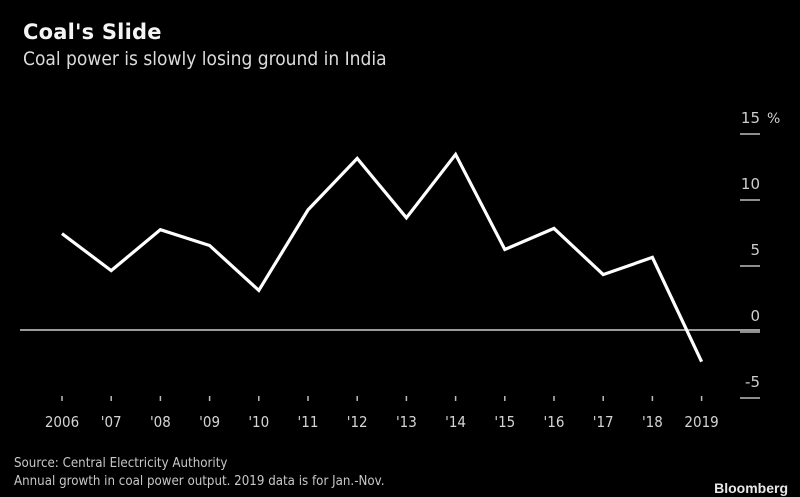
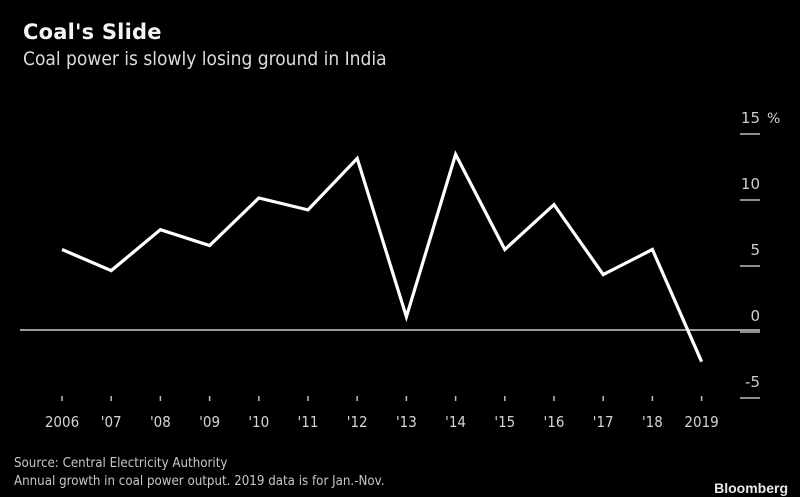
2006: 7.3 -> 6.1
'10: 3.0 -> 10.0
'13: 8.5 -> 1.0
'16: 7.7 -> 9.5
'18: 5.5 -> 6.1
